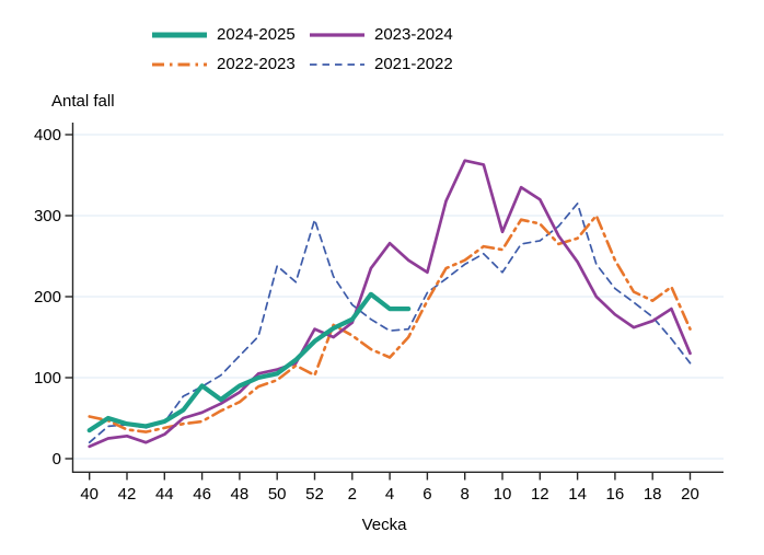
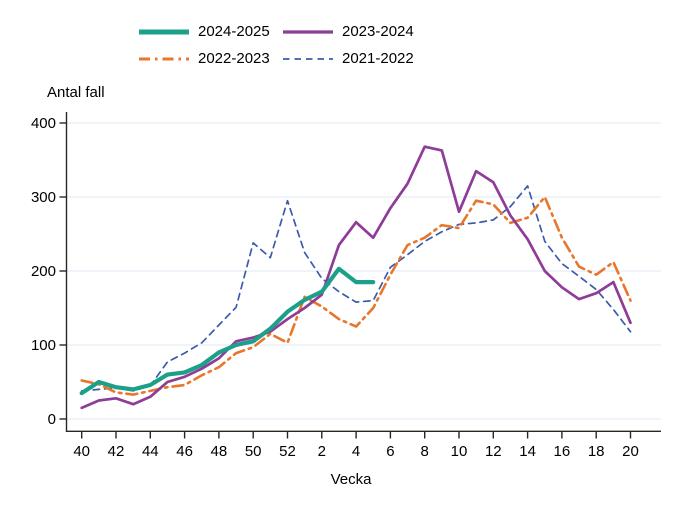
2021-2022/40: 20 -> 40
2024-2025/46: 90 -> 60
2023-2024/52: 160 -> 140
2023-2024/6: 230 -> 280
2021-2022/10: 230 -> 260
